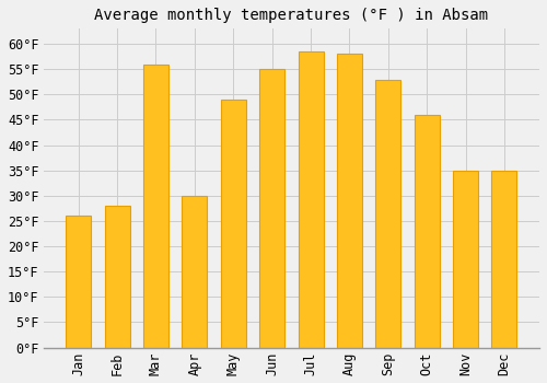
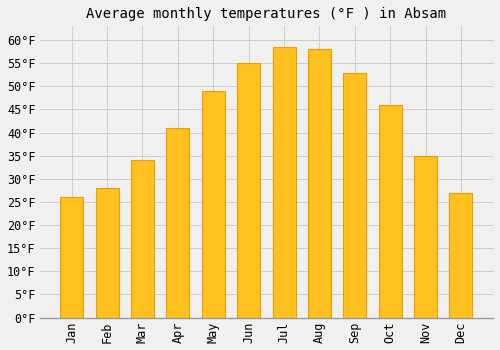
Mar: 56.0°F -> 34.0°F
Apr: 30.0°F -> 41.0°F
Dec: 35.0°F -> 27.0°F
